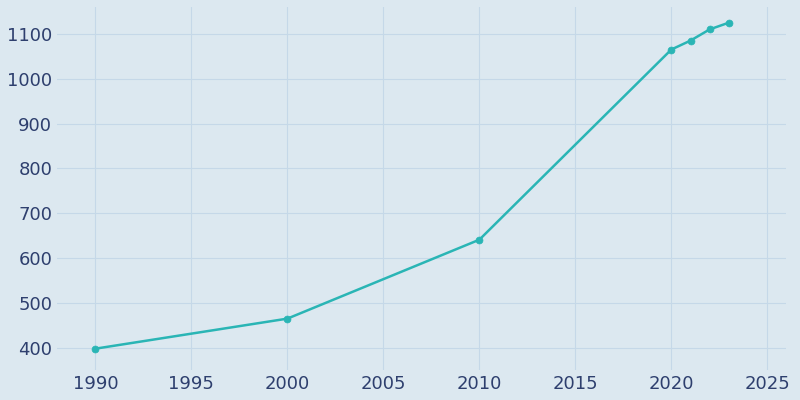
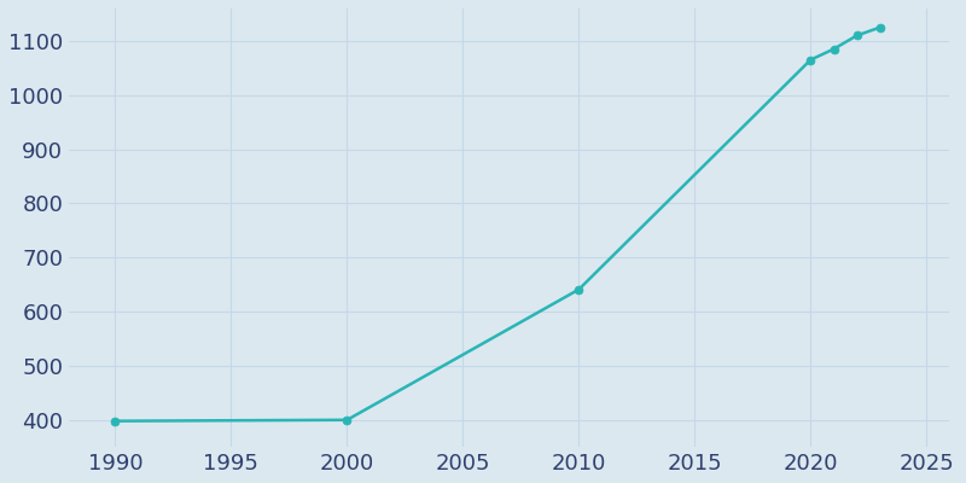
2000: 465 -> 400
